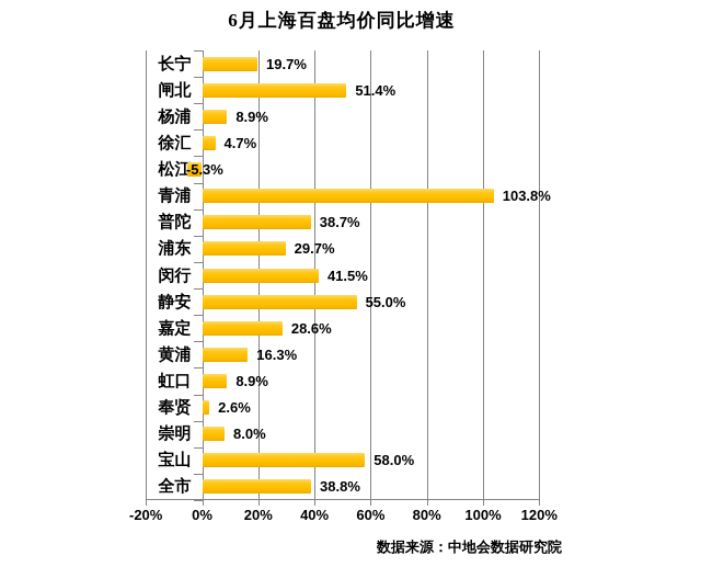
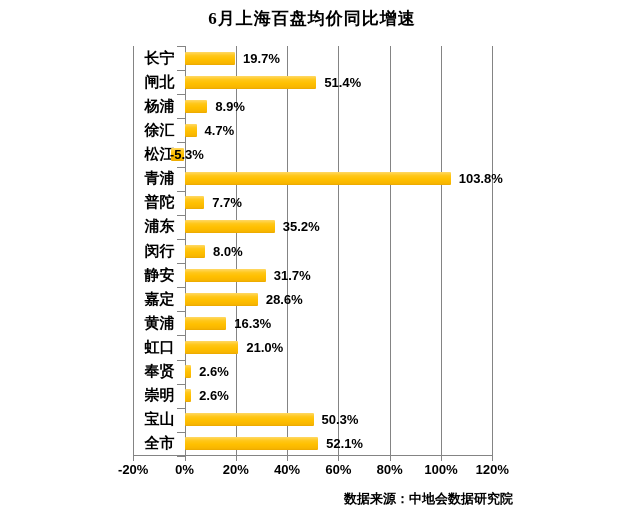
普陀: 38.7% -> 7.7%
浦东: 29.7% -> 35.2%
闵行: 41.5% -> 8.0%
静安: 55.0% -> 31.7%
虹口: 8.9% -> 21.0%
崇明: 8.0% -> 2.6%
宝山: 58.0% -> 50.3%
全市: 38.8% -> 52.1%
